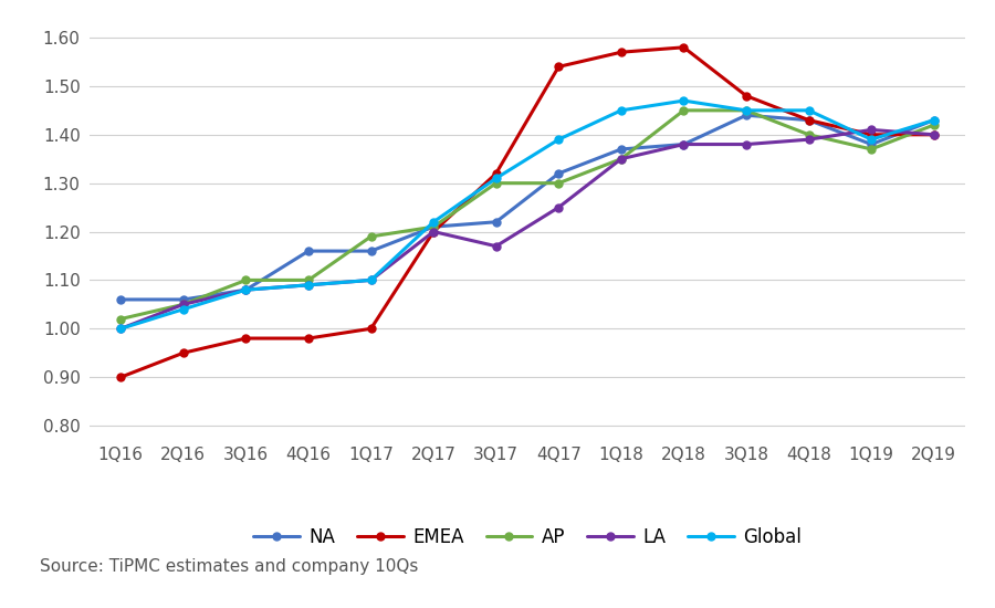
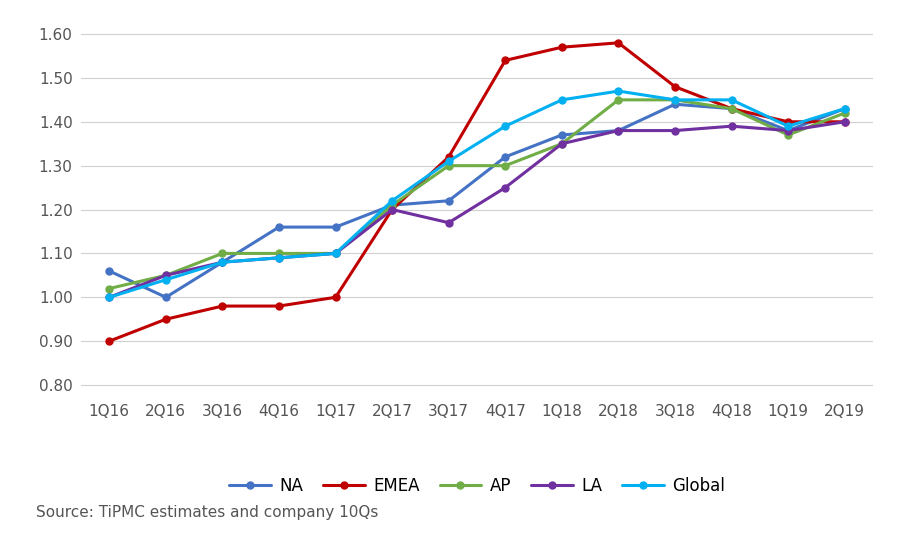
NA/2Q16: 1.06 -> 1.00
AP/1Q17: 1.19 -> 1.10
AP/4Q18: 1.40 -> 1.43
LA/1Q19: 1.41 -> 1.38
